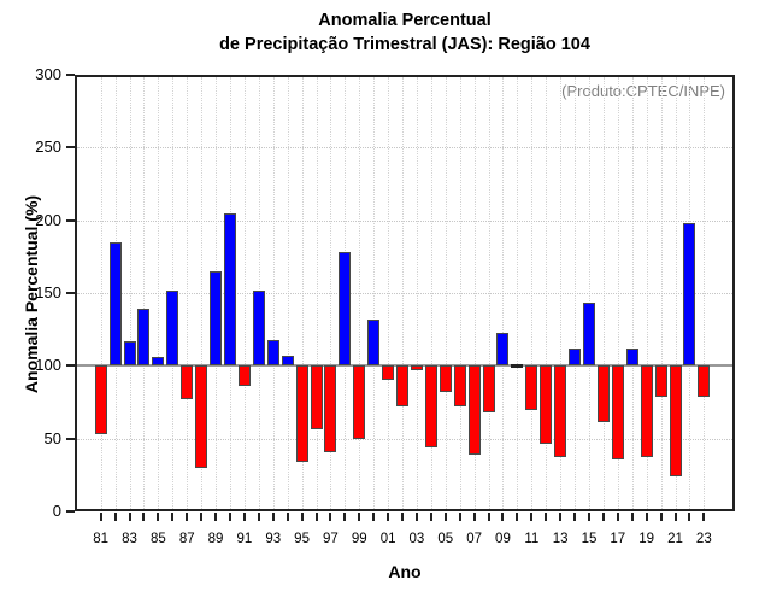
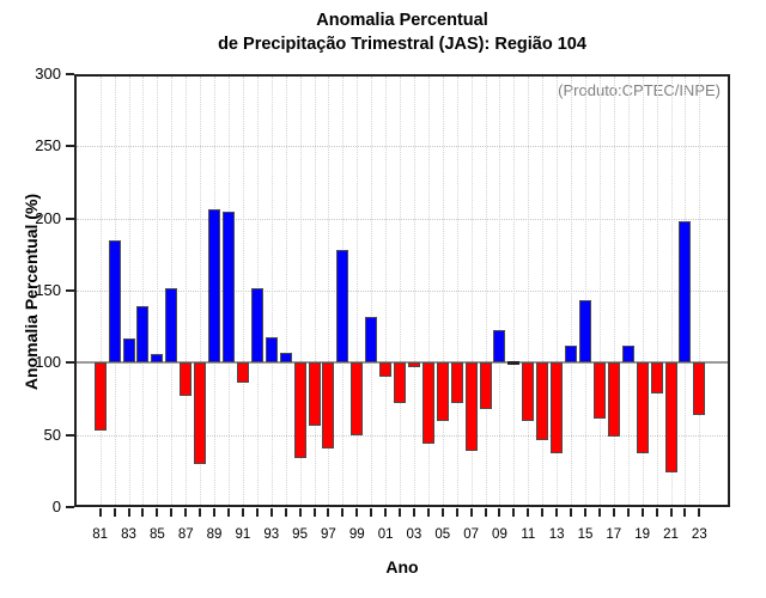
89: 165 -> 206
05: 82 -> 60
11: 70 -> 60
17: 36 -> 49
23: 79 -> 64
